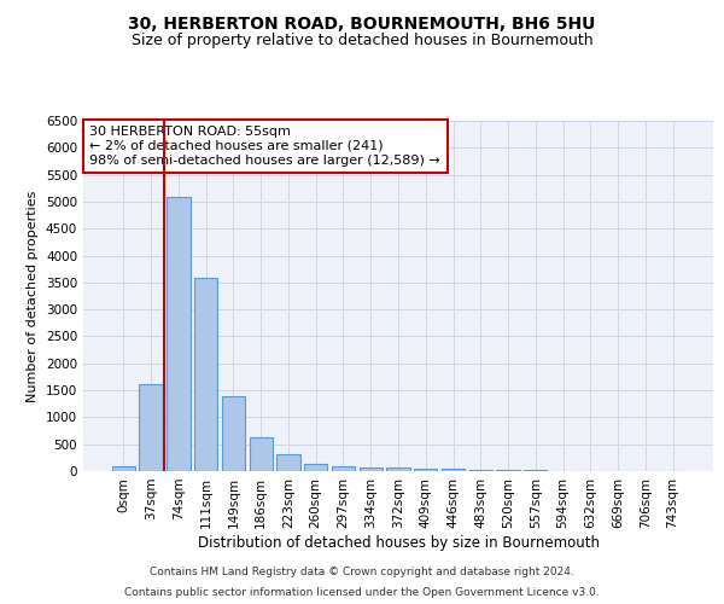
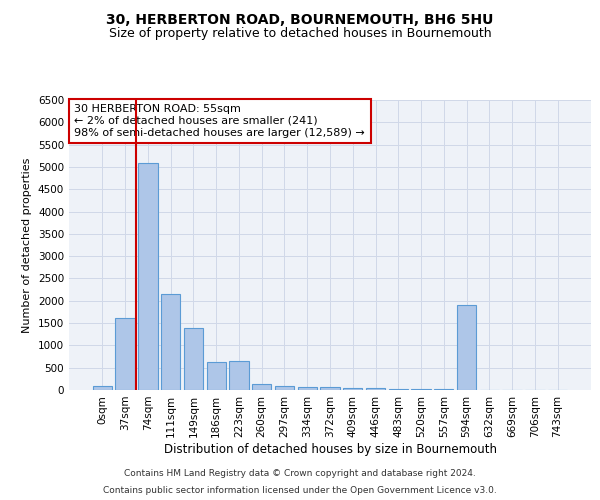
111sqm: 3580 -> 2150
223sqm: 310 -> 650
594sqm: 10 -> 1900
